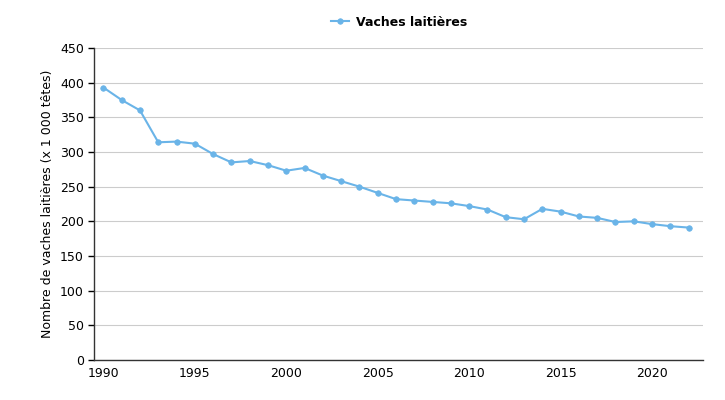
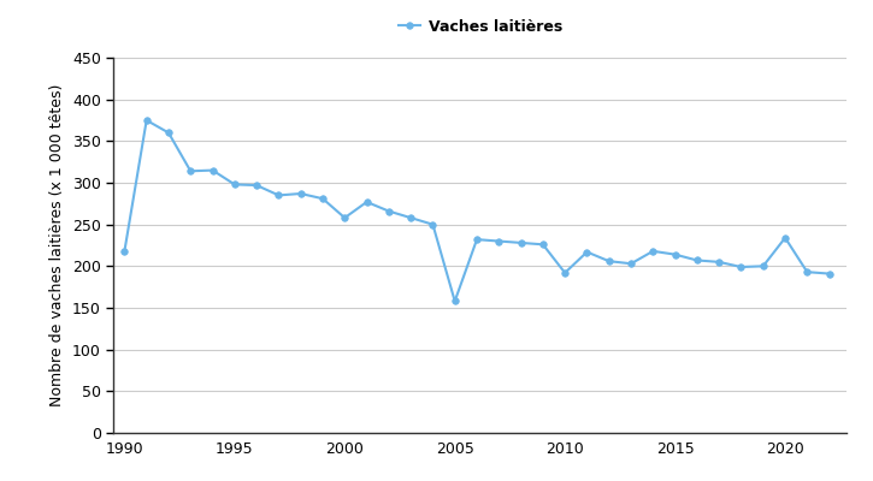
1990: 393 -> 218
1995: 312 -> 298
2000: 273 -> 258
2005: 241 -> 158
2010: 222 -> 192
2020: 196 -> 234
